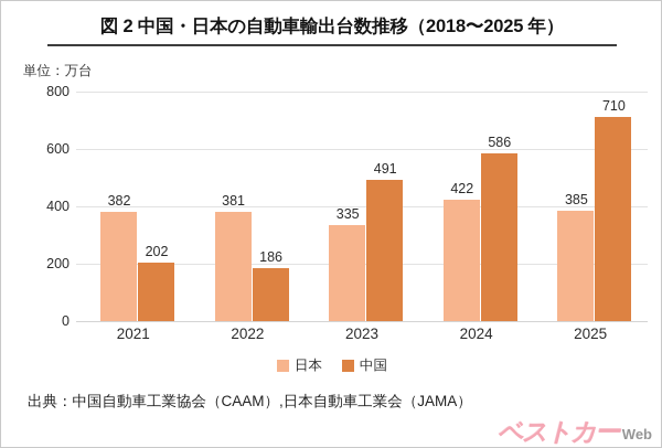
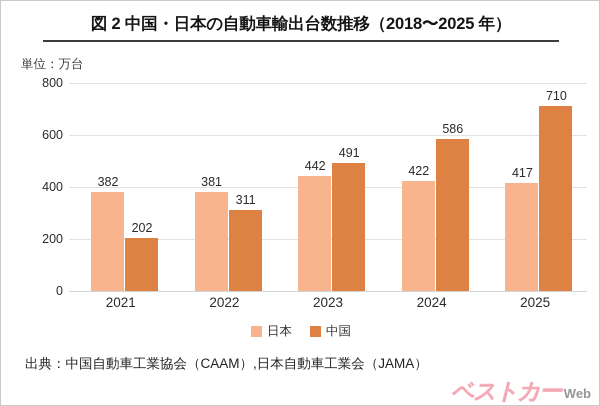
中国/2022: 186 -> 311
日本/2023: 335 -> 442
日本/2025: 385 -> 417
